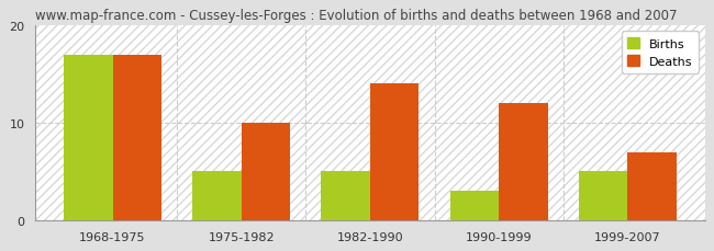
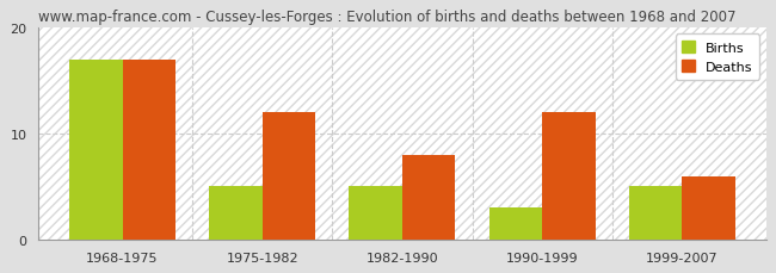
Deaths/1975-1982: 10 -> 12
Deaths/1982-1990: 14 -> 8
Deaths/1999-2007: 7 -> 6
